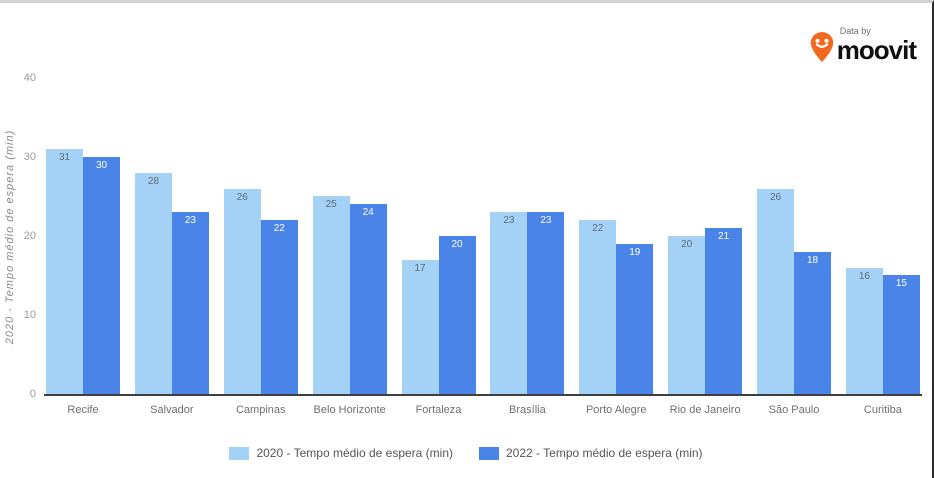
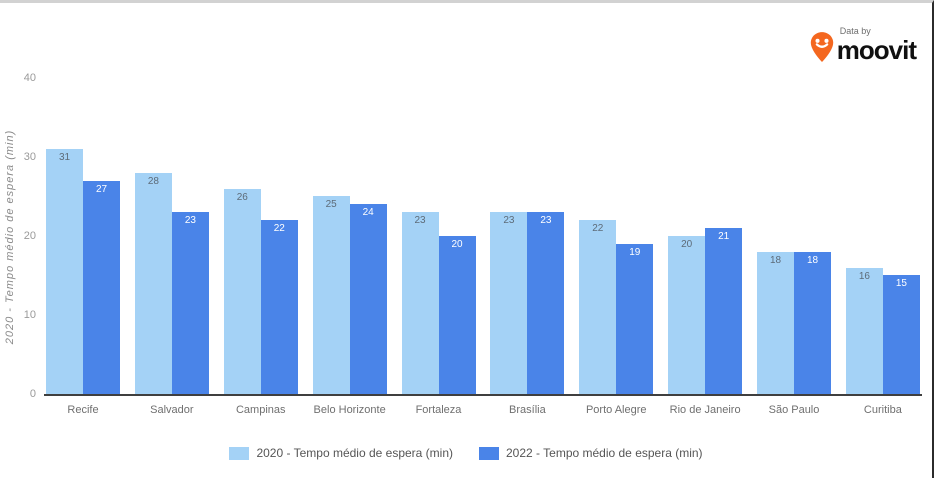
2022 - Tempo médio de espera (min)/Recife: 30 -> 27
2020 - Tempo médio de espera (min)/Fortaleza: 17 -> 23
2020 - Tempo médio de espera (min)/São Paulo: 26 -> 18
